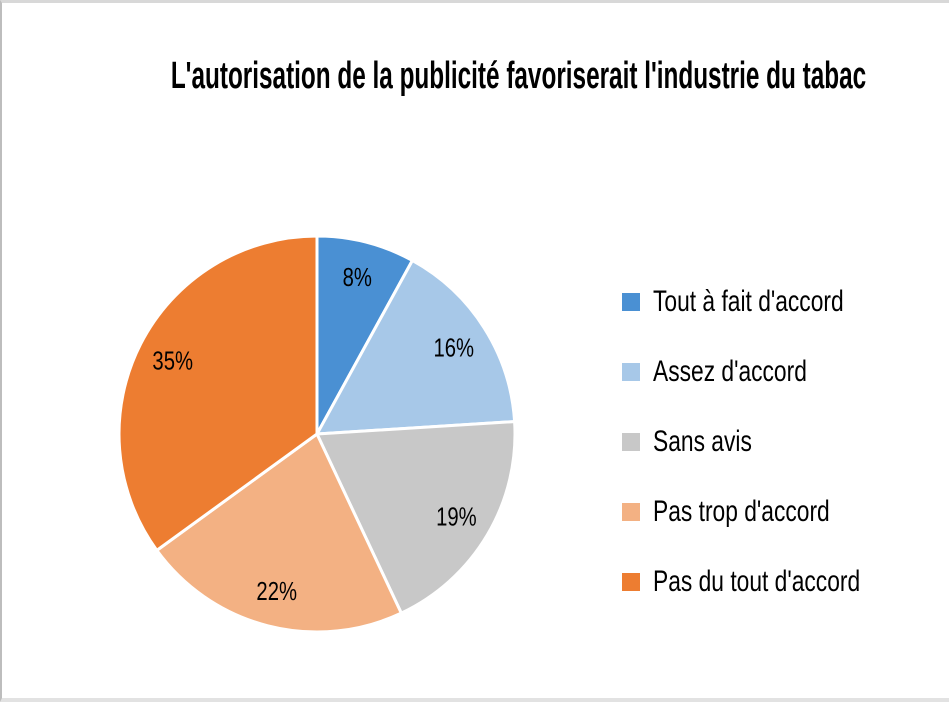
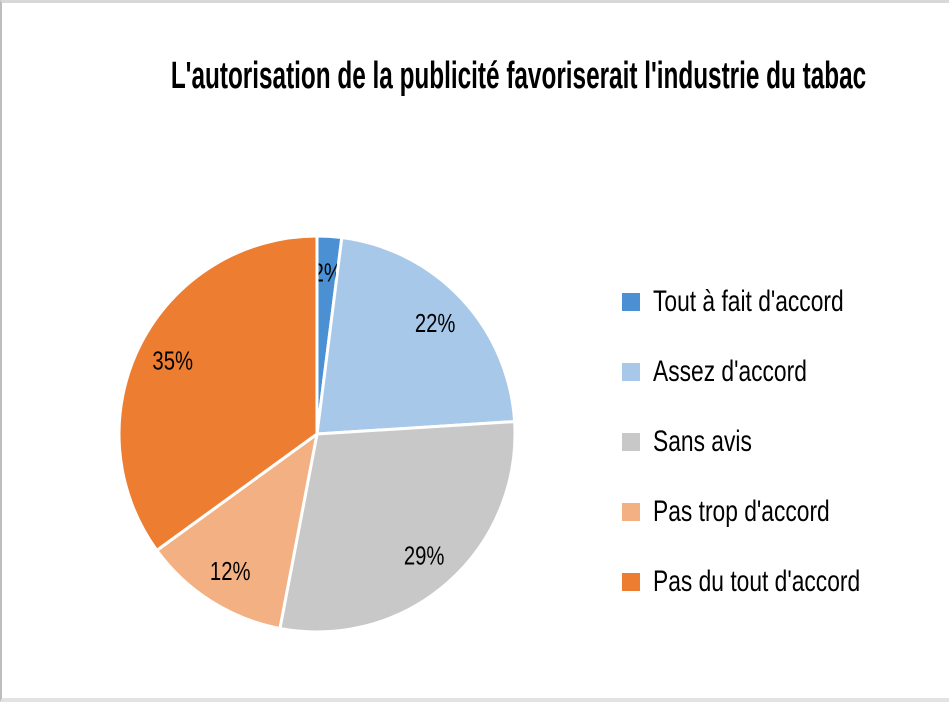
Tout à fait d'accord: 8% -> 2%
Assez d'accord: 16% -> 22%
Sans avis: 19% -> 29%
Pas trop d'accord: 22% -> 12%
